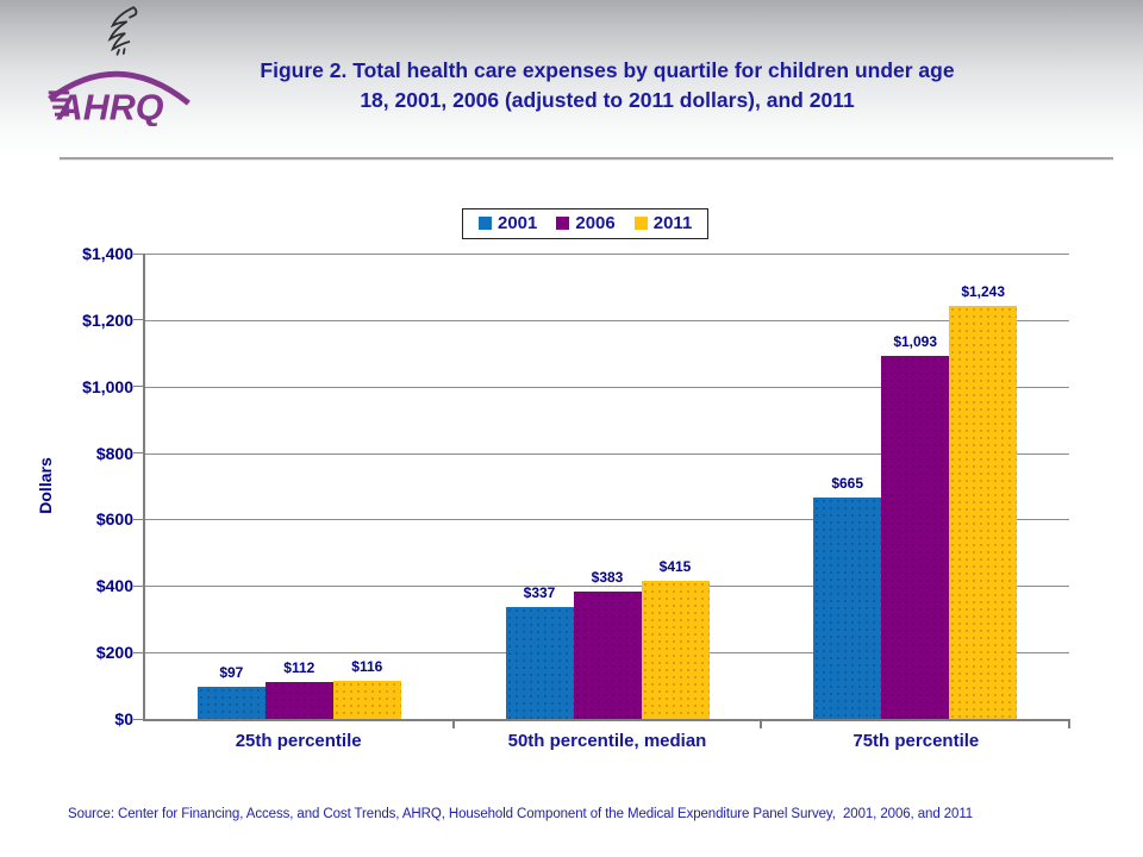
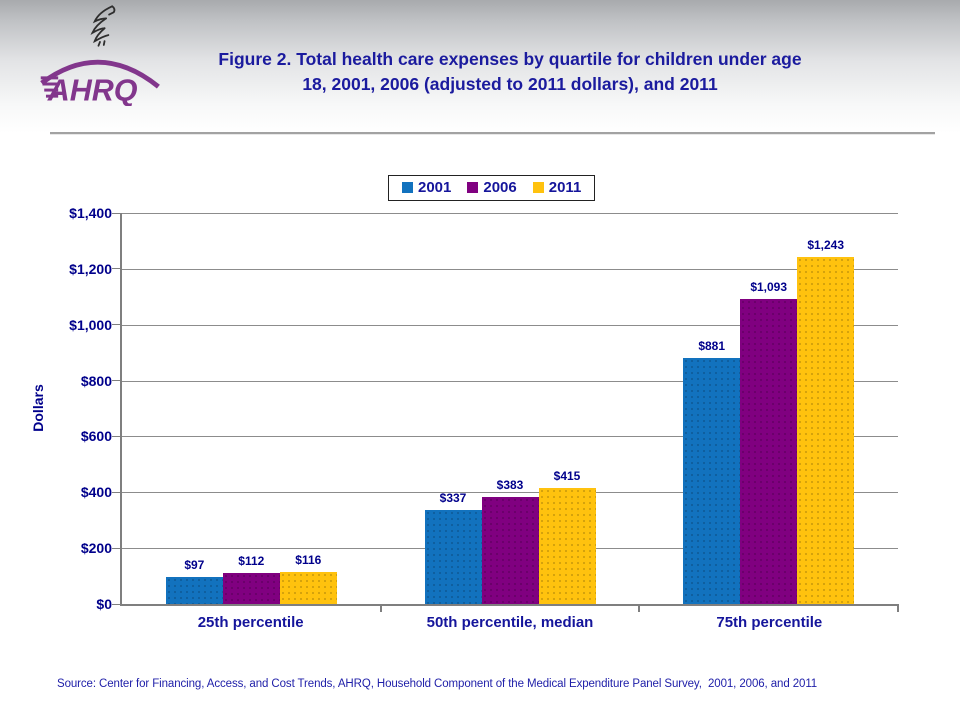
2001/75th percentile: $665 -> $881
